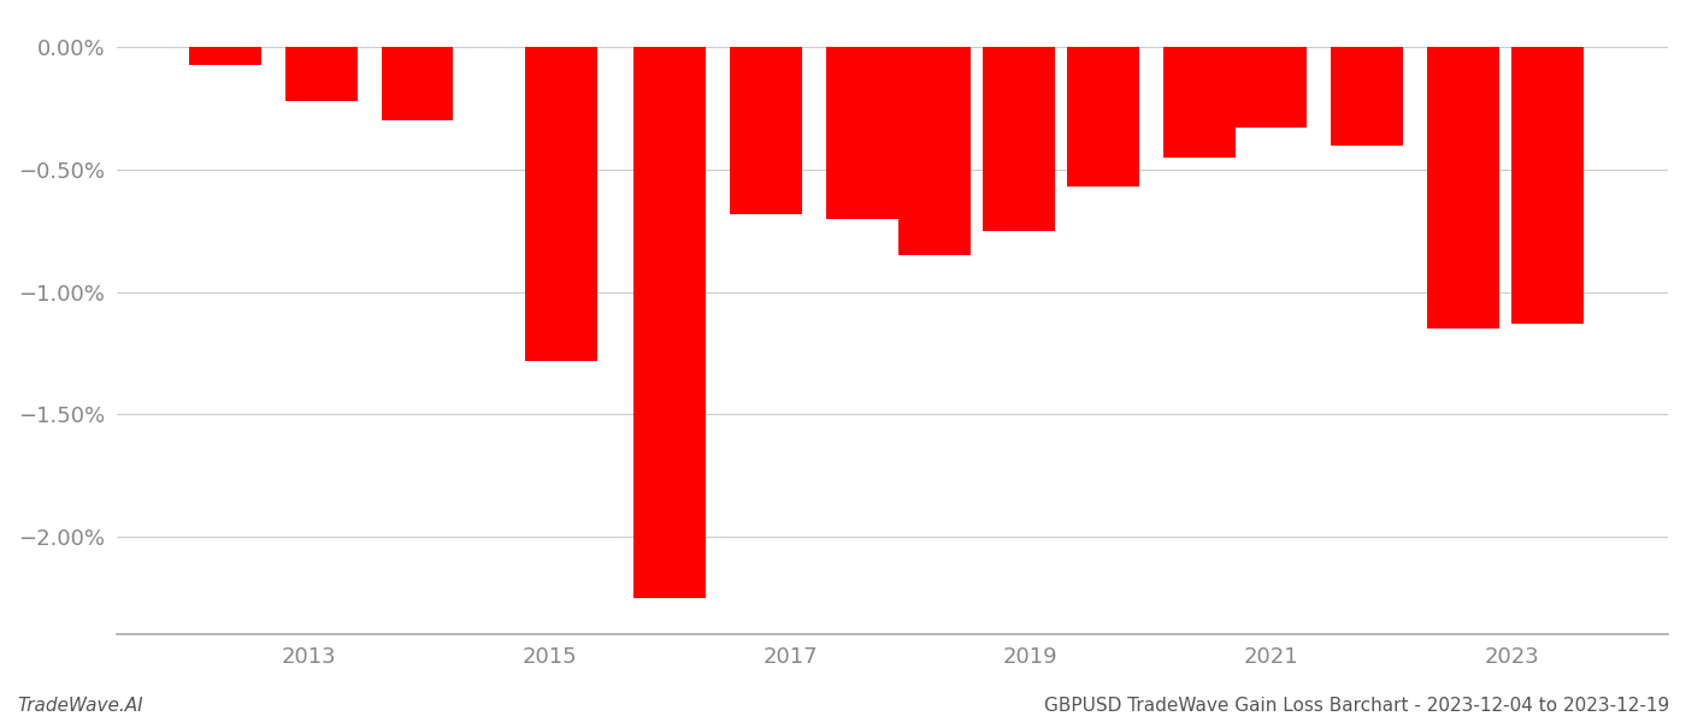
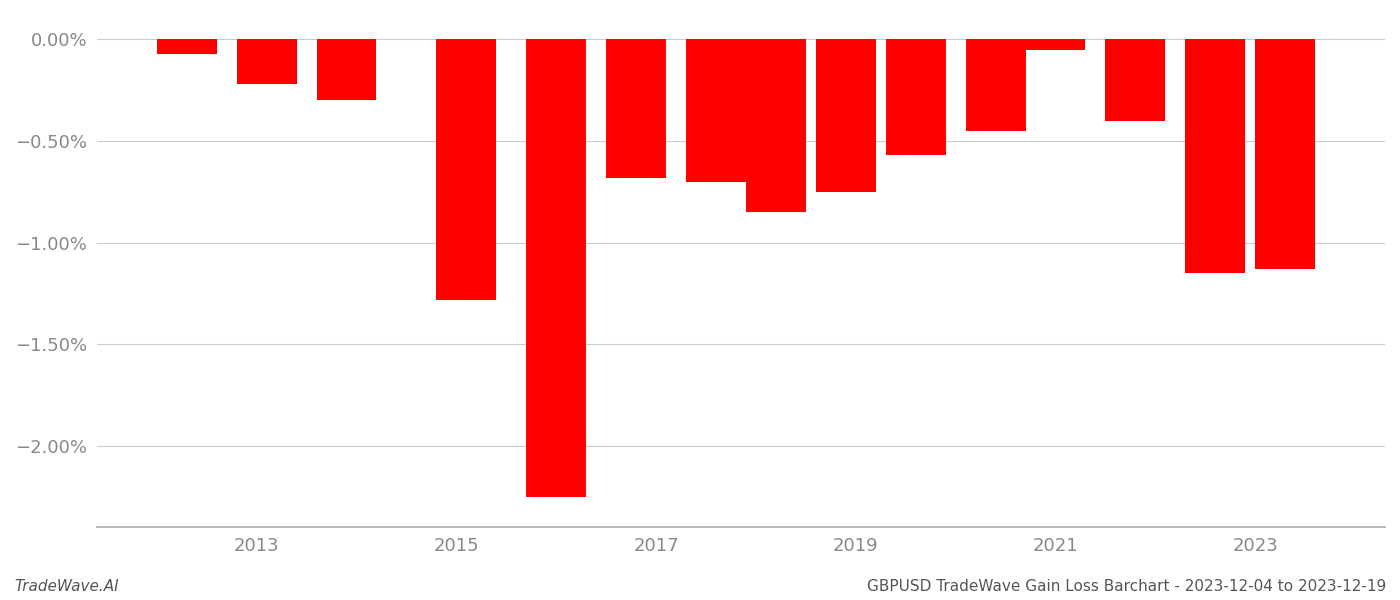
2021: -0.33% -> -0.05%
